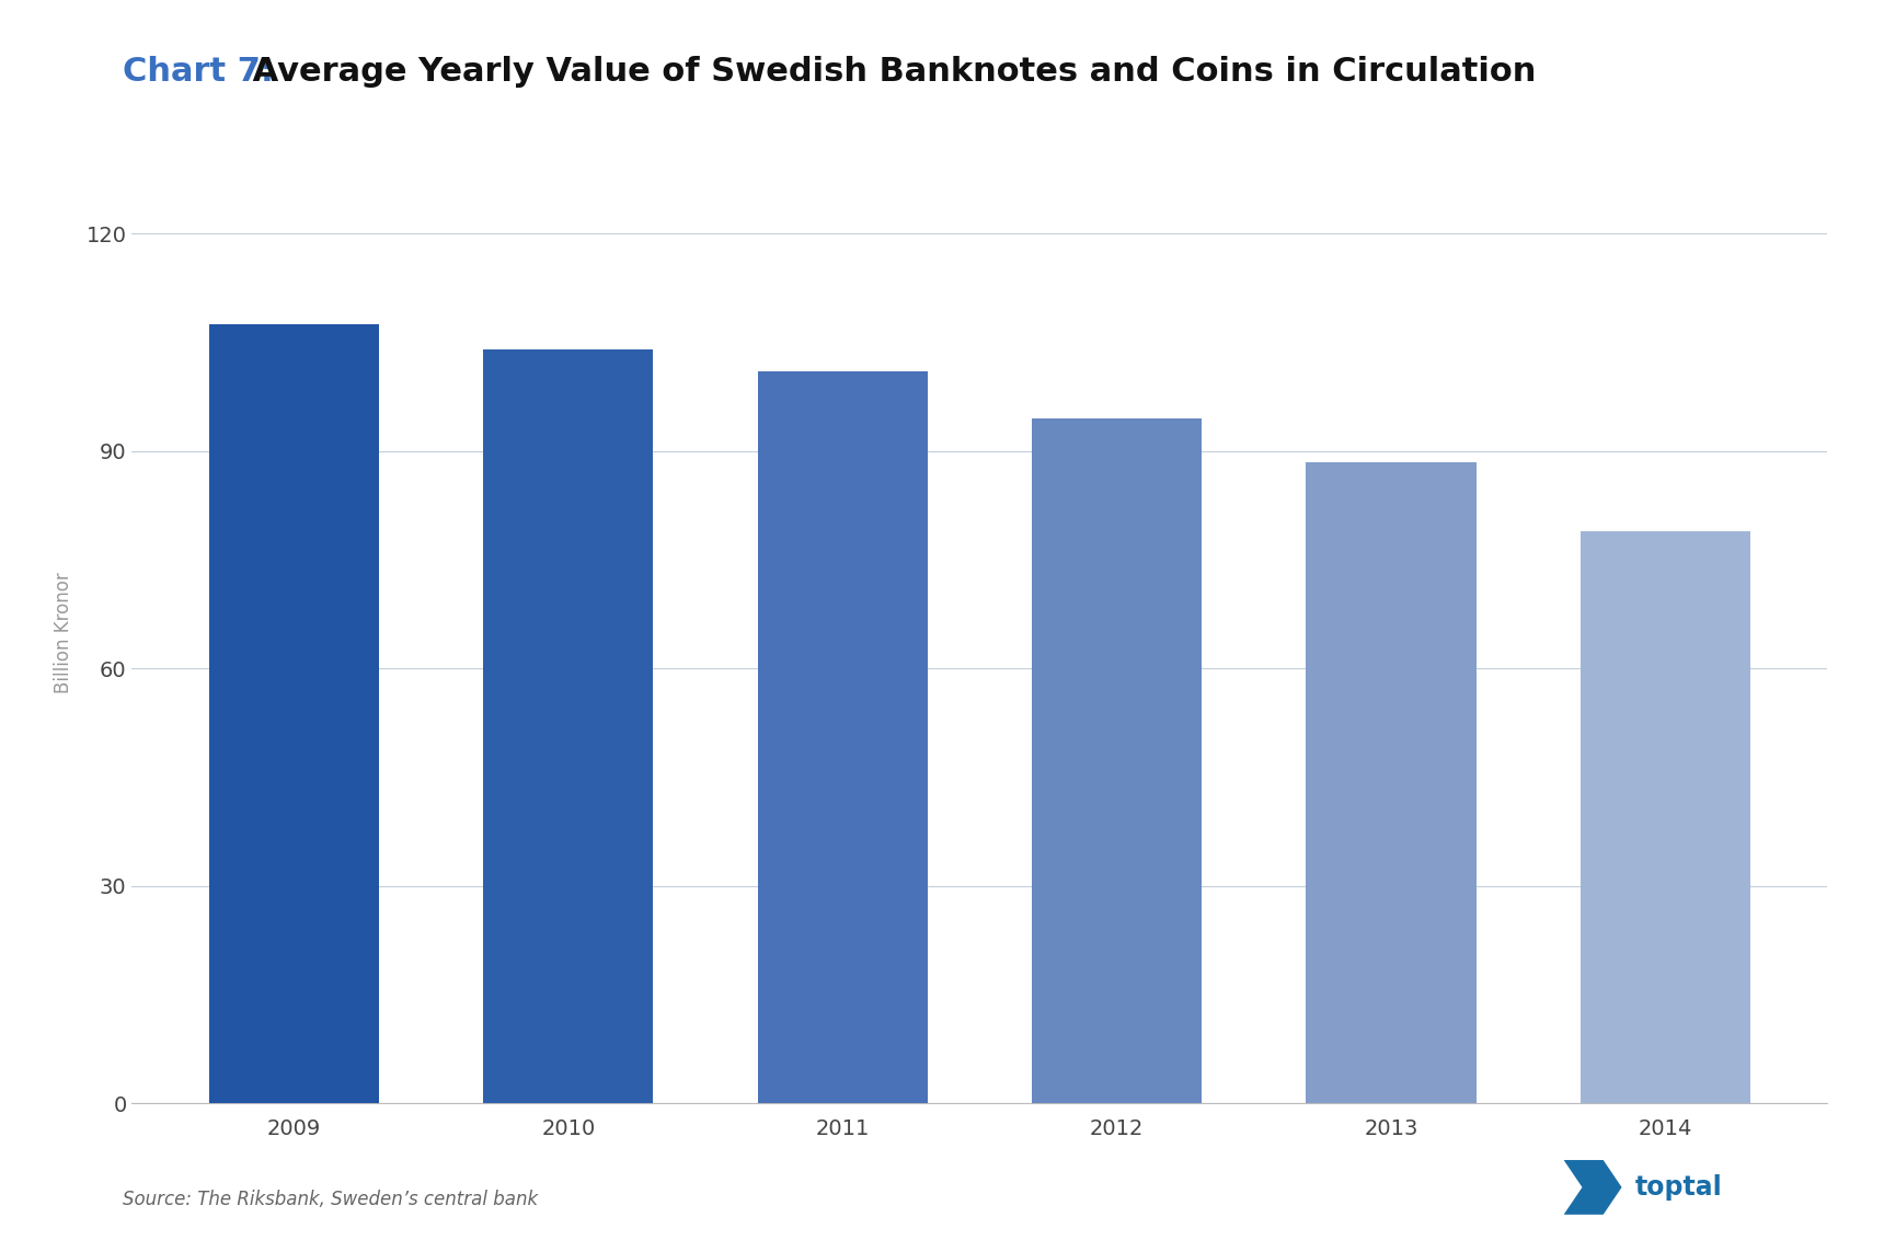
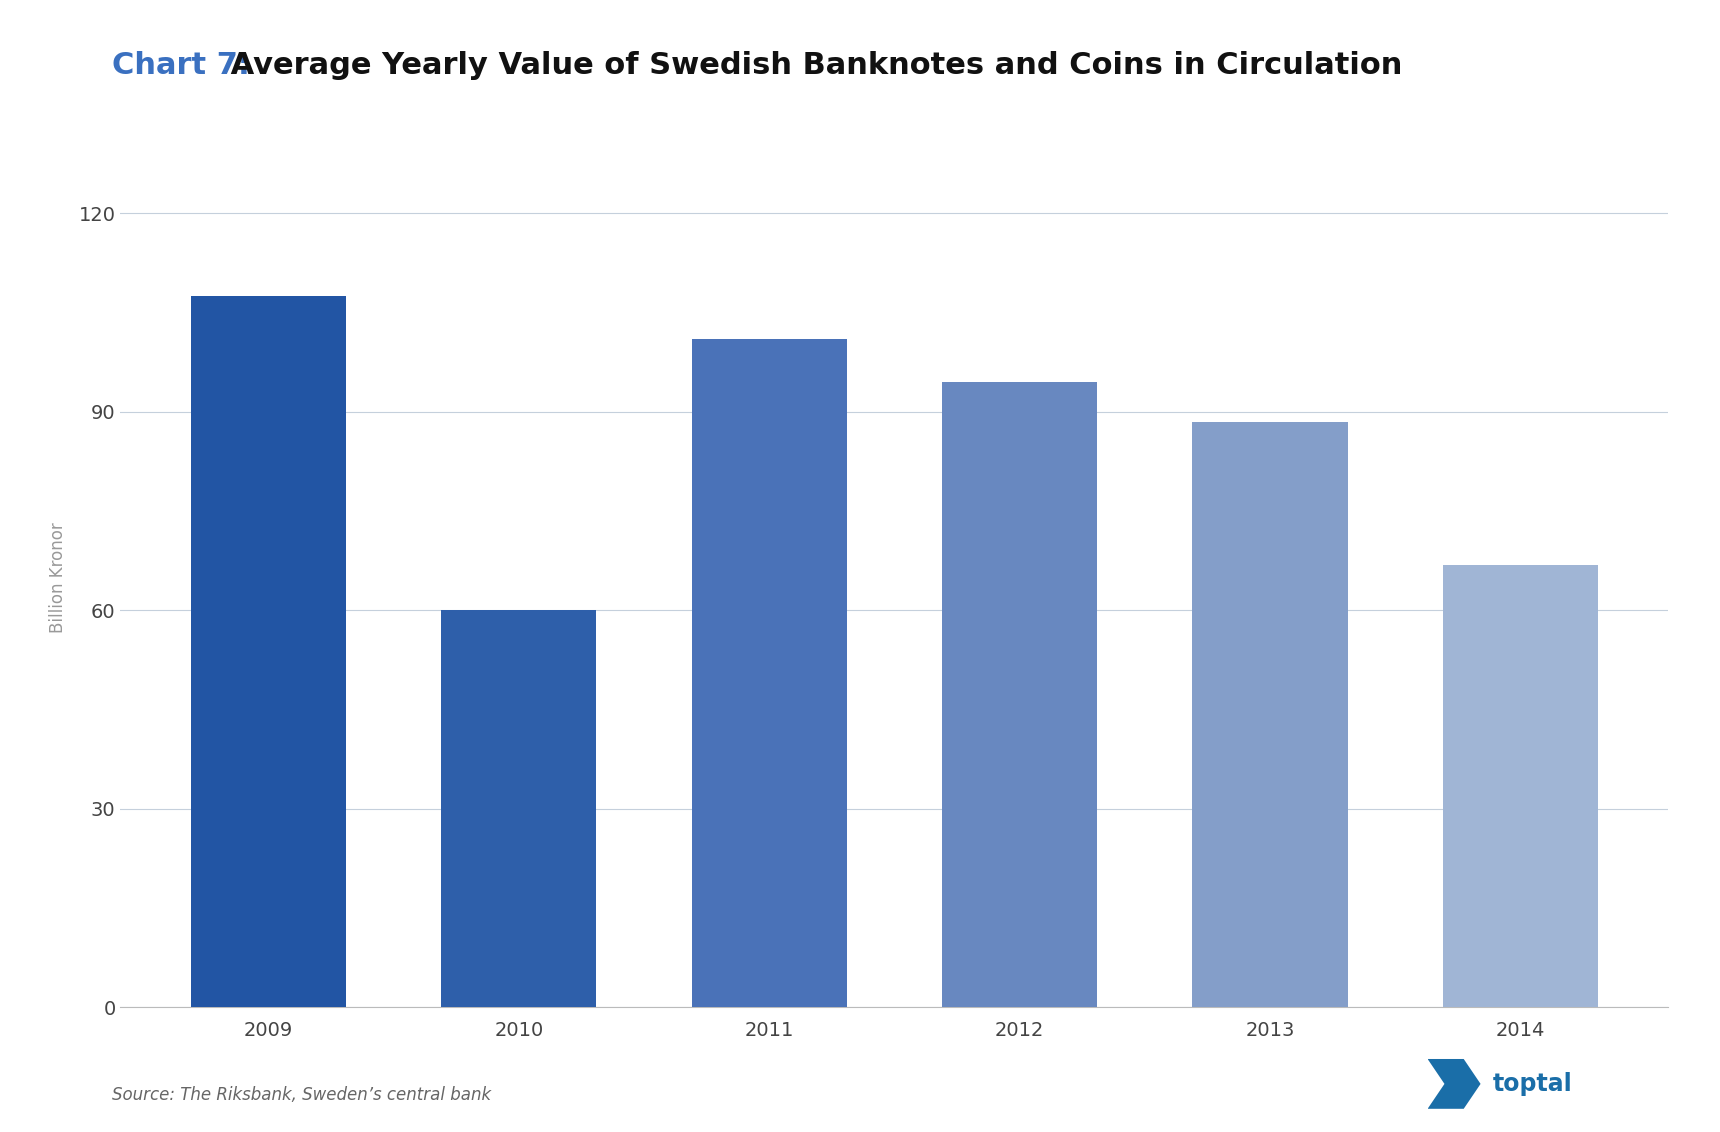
2010: 104.0 -> 60.0
2014: 79.0 -> 66.8
